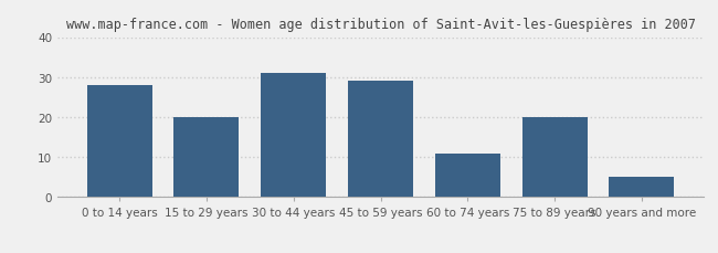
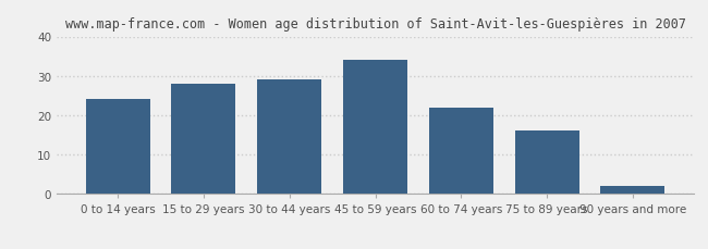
0 to 14 years: 28 -> 24
15 to 29 years: 20 -> 28
30 to 44 years: 31 -> 29
45 to 59 years: 29 -> 34
60 to 74 years: 11 -> 22
75 to 89 years: 20 -> 16
90 years and more: 5 -> 2
